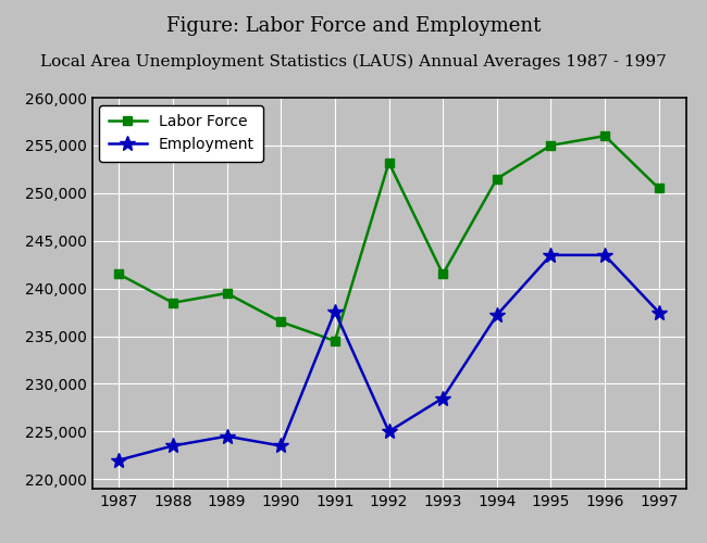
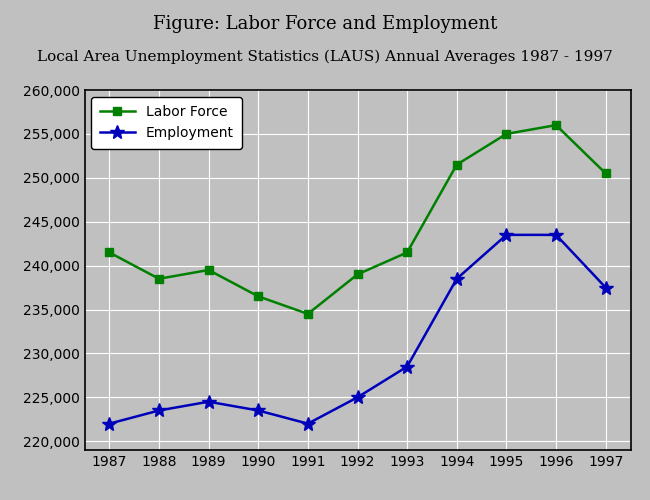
Employment/1991: 237,600 -> 222,000
Labor Force/1992: 253,200 -> 239,000
Employment/1994: 237,200 -> 238,500
